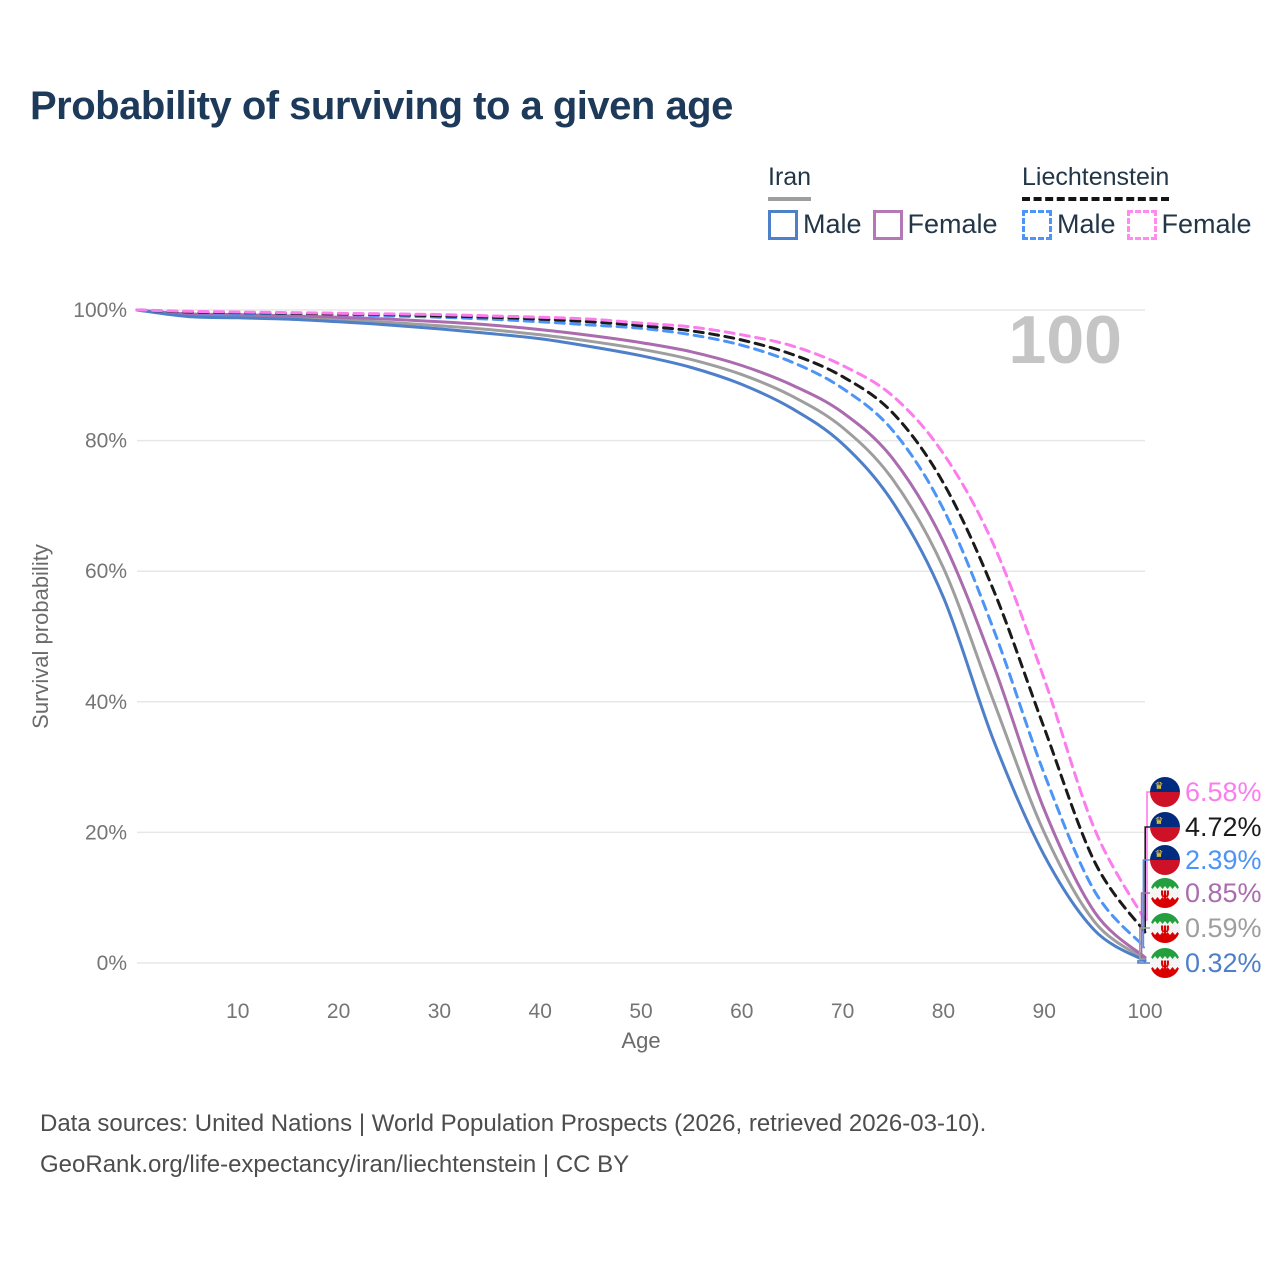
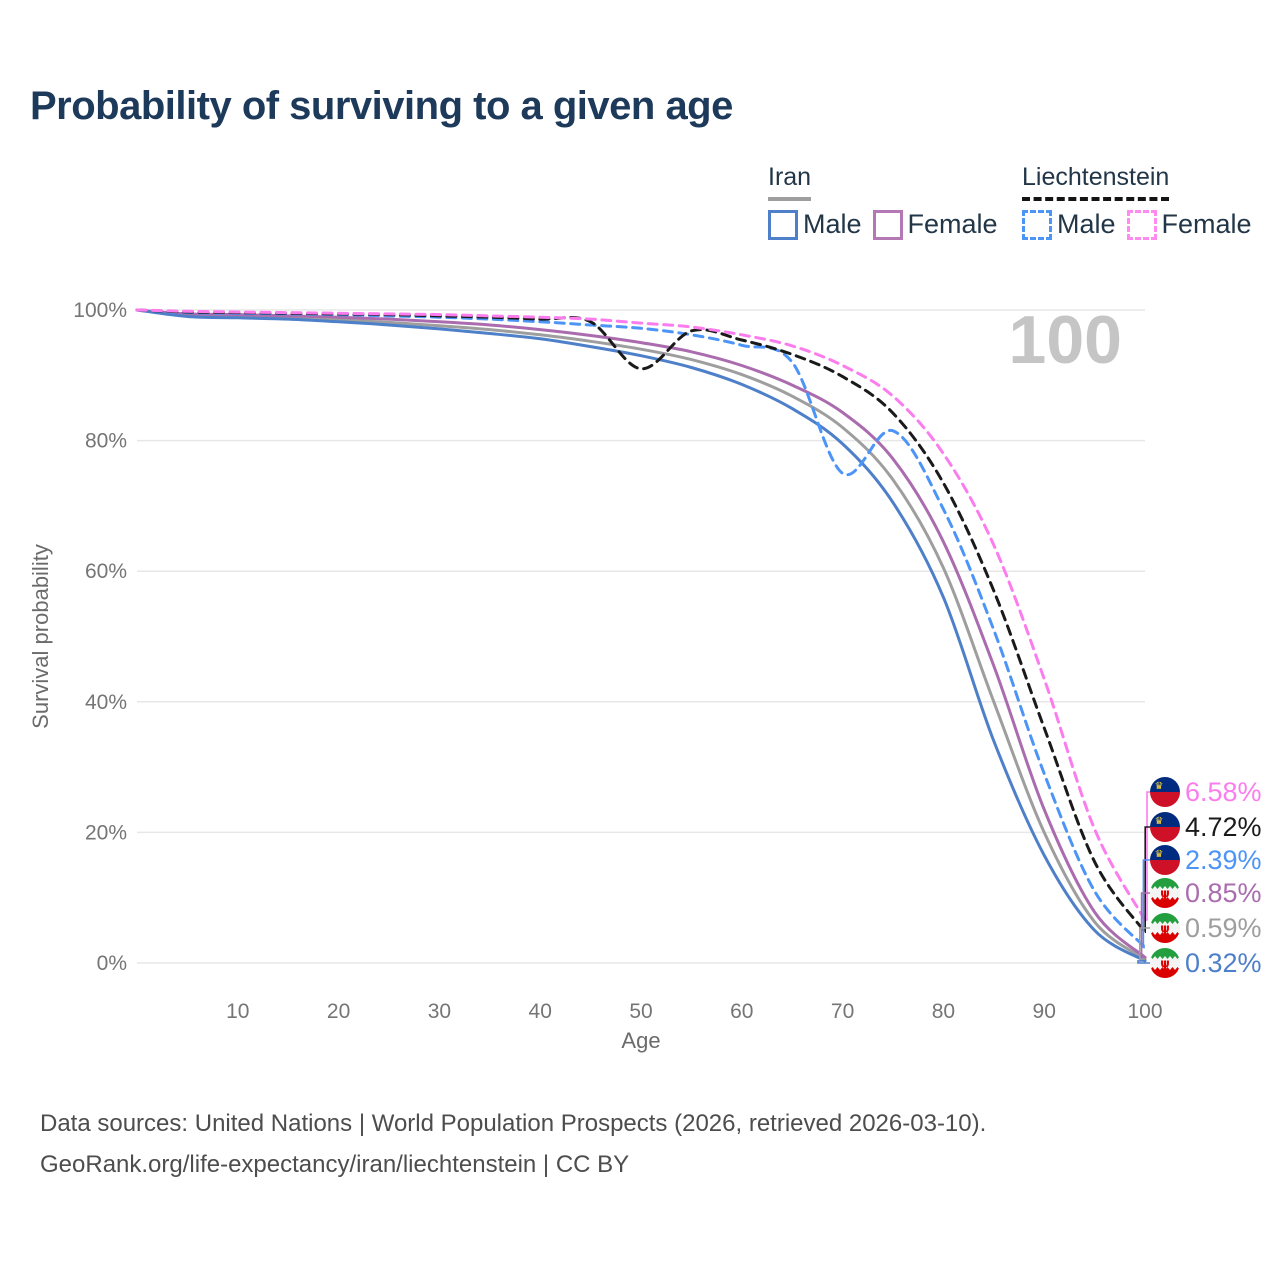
Liechtenstein/50: 98% -> 91%
Liechtenstein Male/70: 88% -> 75%
